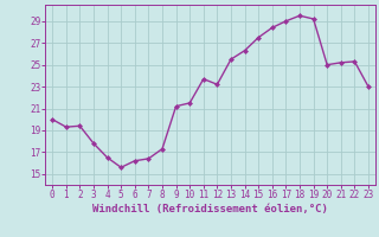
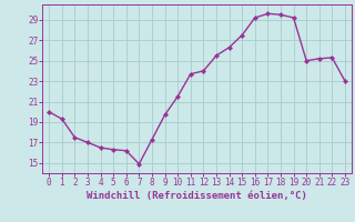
2: 19.4 -> 17.5
3: 17.8 -> 17.0
5: 15.6 -> 16.3
7: 16.4 -> 14.9
9: 21.2 -> 19.7
12: 23.2 -> 24.0
16: 28.4 -> 29.2
17: 29.0 -> 29.6
